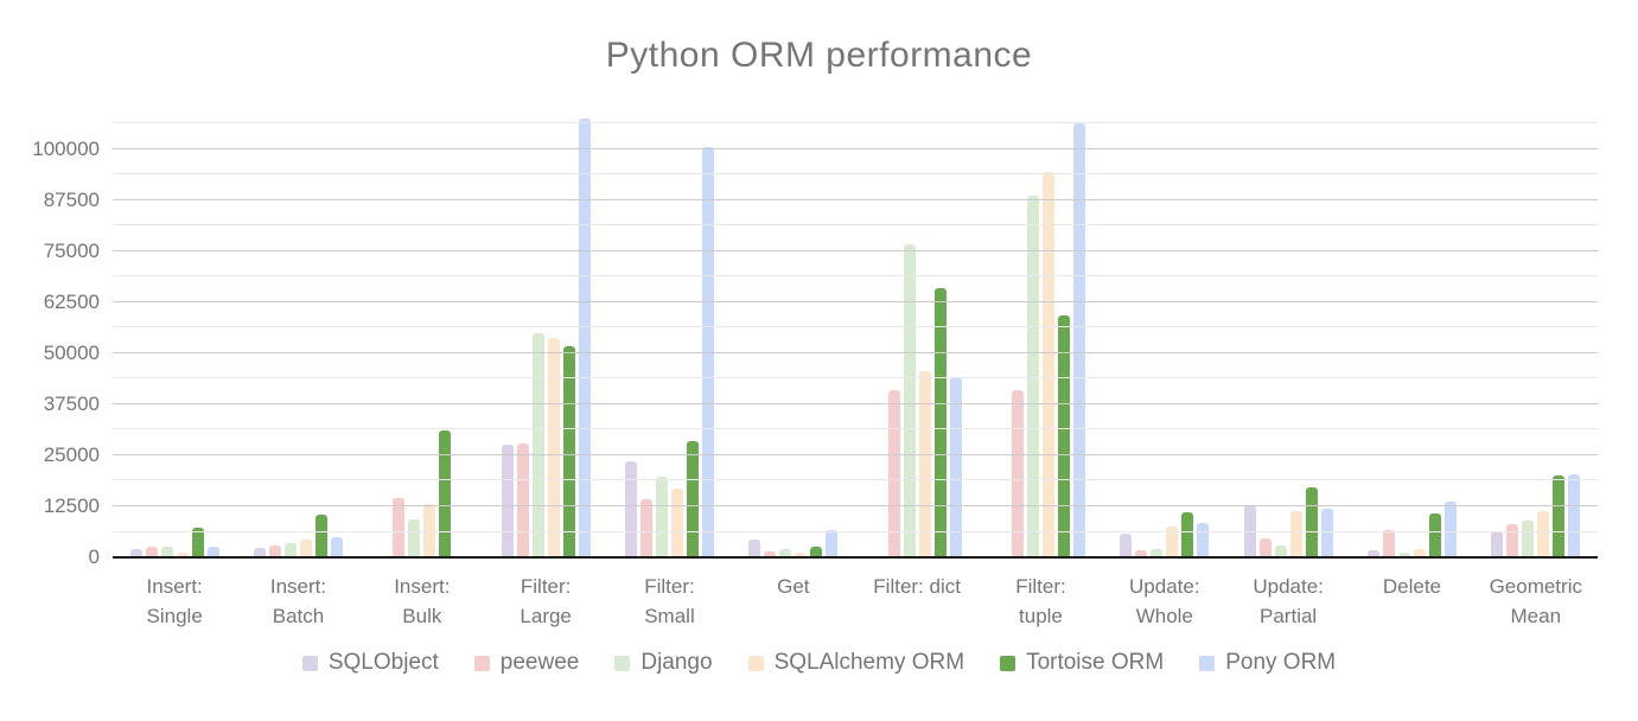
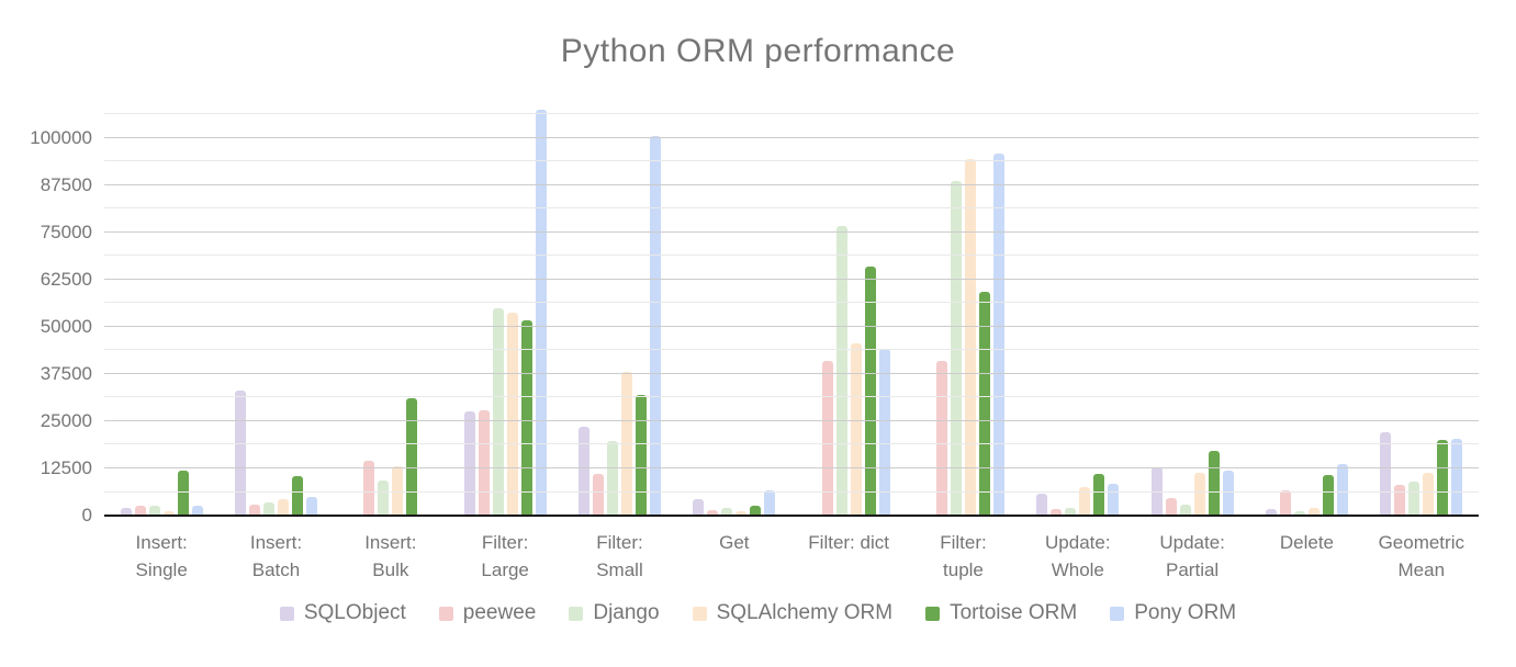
Tortoise ORM/Insert: Single: 7000 -> 12000
SQLObject/Insert: Batch: 2000 -> 33000
peewee/Filter: Small: 14000 -> 11000
SQLAlchemy ORM/Filter: Small: 17000 -> 38000
Tortoise ORM/Filter: Small: 29000 -> 32000
Pony ORM/Filter: tuple: 106000 -> 96000
SQLObject/Geometric Mean: 6000 -> 22000
